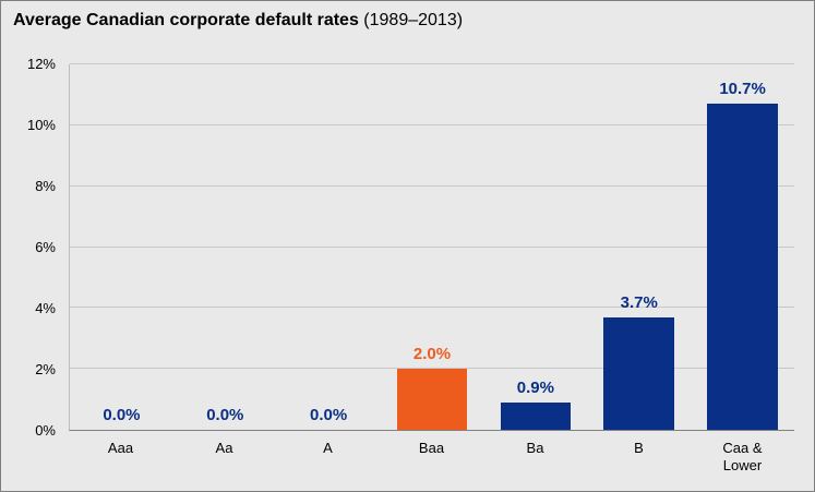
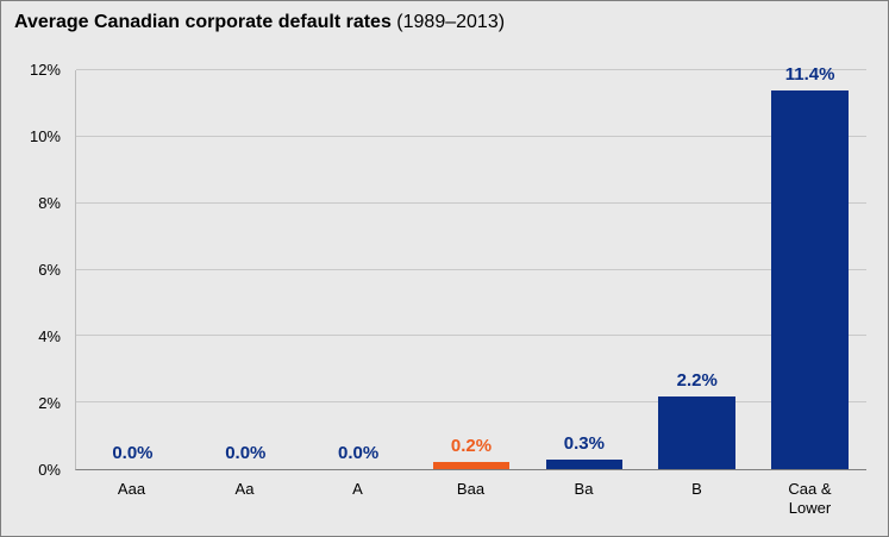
Baa: 2.0% -> 0.2%
Ba: 0.9% -> 0.3%
B: 3.7% -> 2.2%
Caa & Lower: 10.7% -> 11.4%
